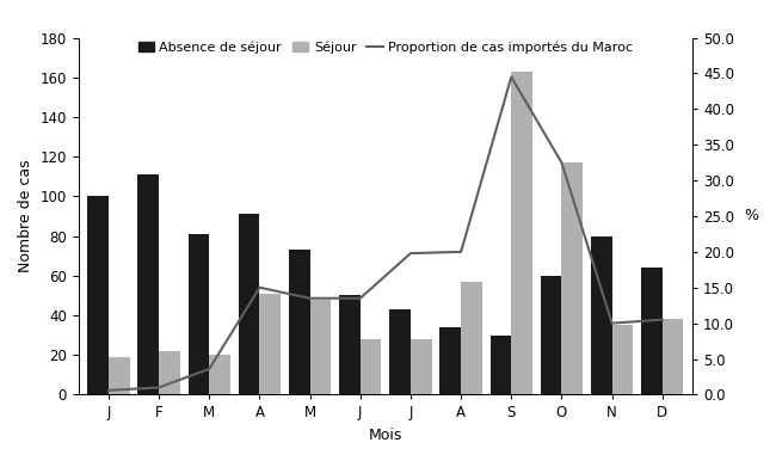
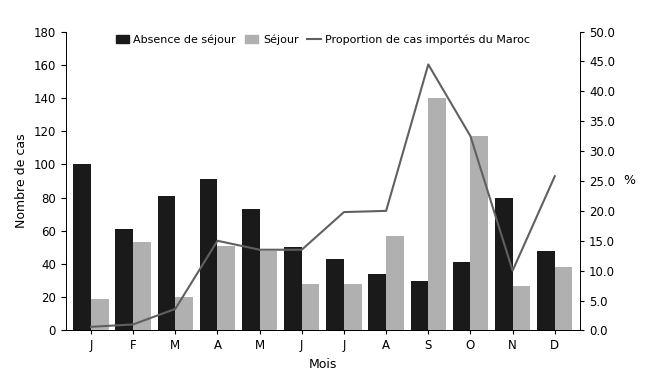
Absence de séjour/F: 111 -> 61
Séjour/F: 22 -> 53
Séjour/S: 163 -> 140
Absence de séjour/O: 60 -> 41
Séjour/N: 35 -> 27
Absence de séjour/D: 64 -> 48
Proportion de cas importés du Maroc/D: 10.5 -> 25.8
